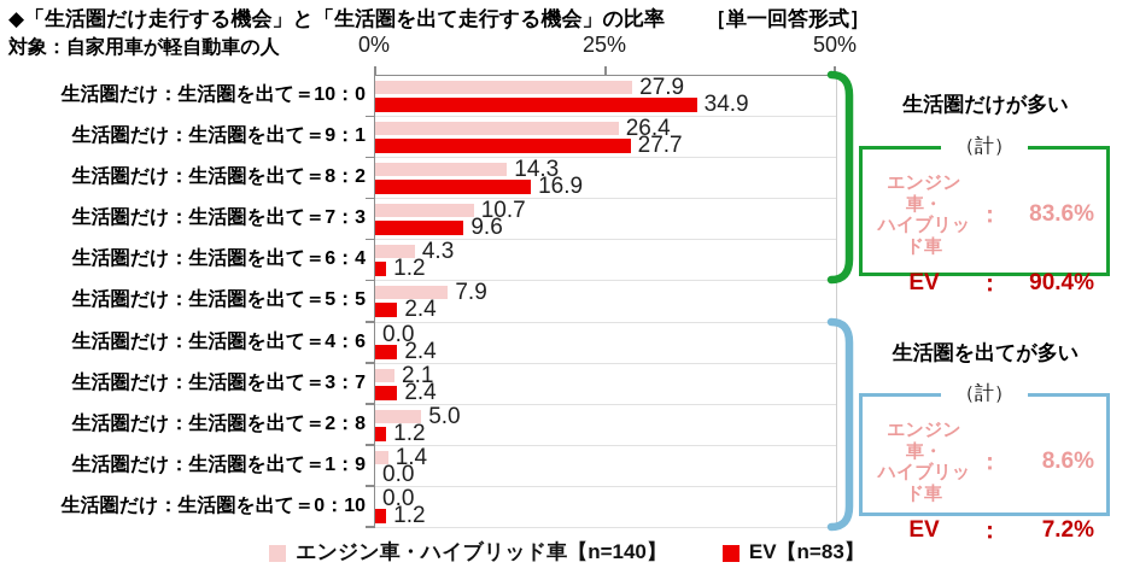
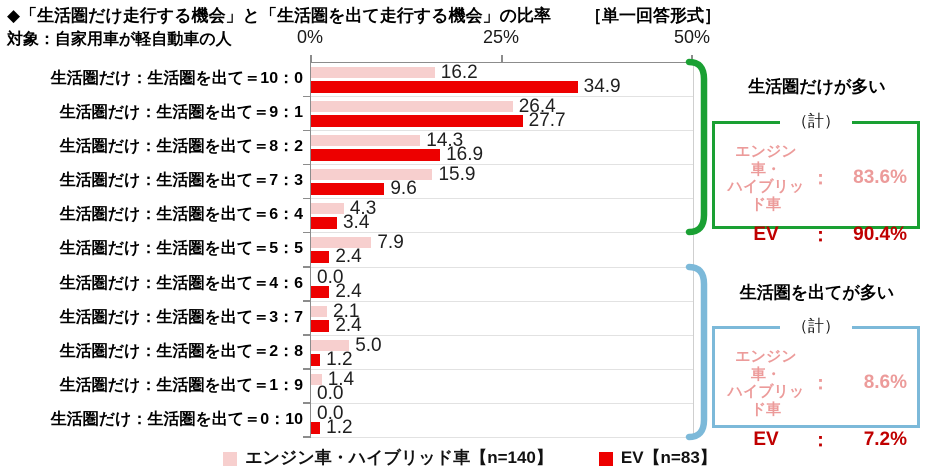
エンジン車・ハイブリッド車【n=140】/生活圏だけ：生活圏を出て＝10：0: 27.9 -> 16.2
エンジン車・ハイブリッド車【n=140】/生活圏だけ：生活圏を出て＝7：3: 10.7 -> 15.9
EV【n=83】/生活圏だけ：生活圏を出て＝6：4: 1.2 -> 3.4
